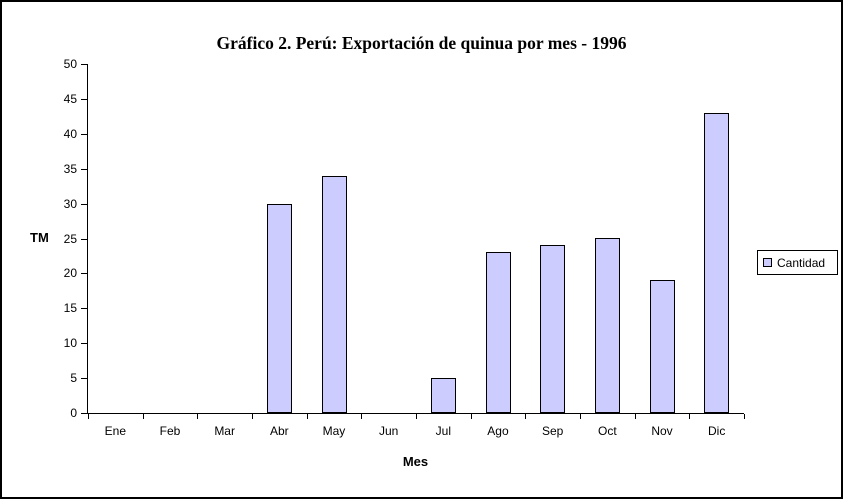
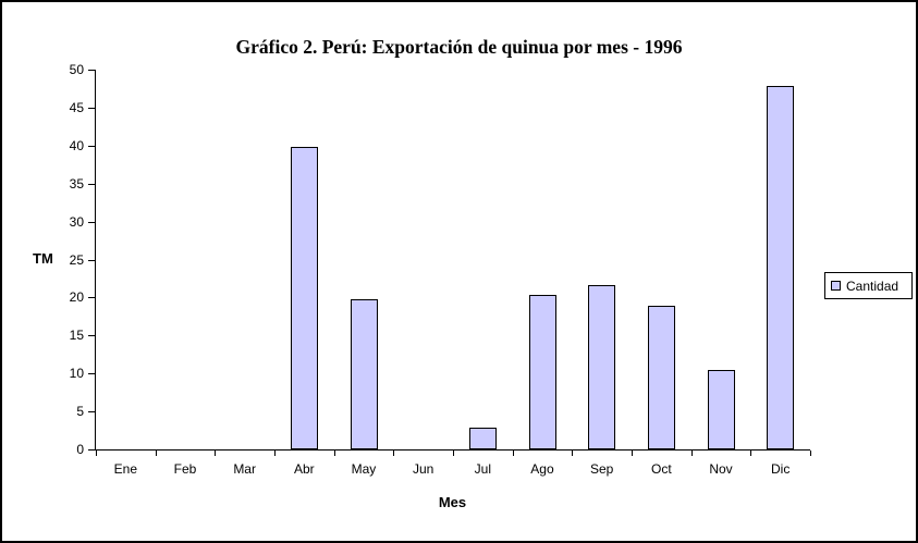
Abr: 30 -> 40
May: 34 -> 20
Jul: 5 -> 3
Ago: 23 -> 20
Sep: 24 -> 22
Oct: 25 -> 19
Nov: 19 -> 10
Dic: 43 -> 48
